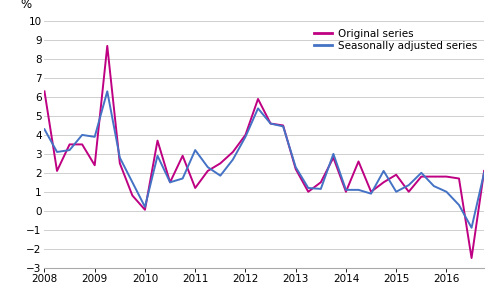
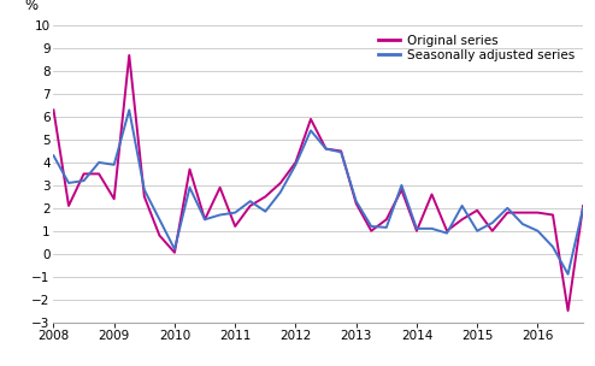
Seasonally adjusted series/2011: 3.2 -> 1.8
